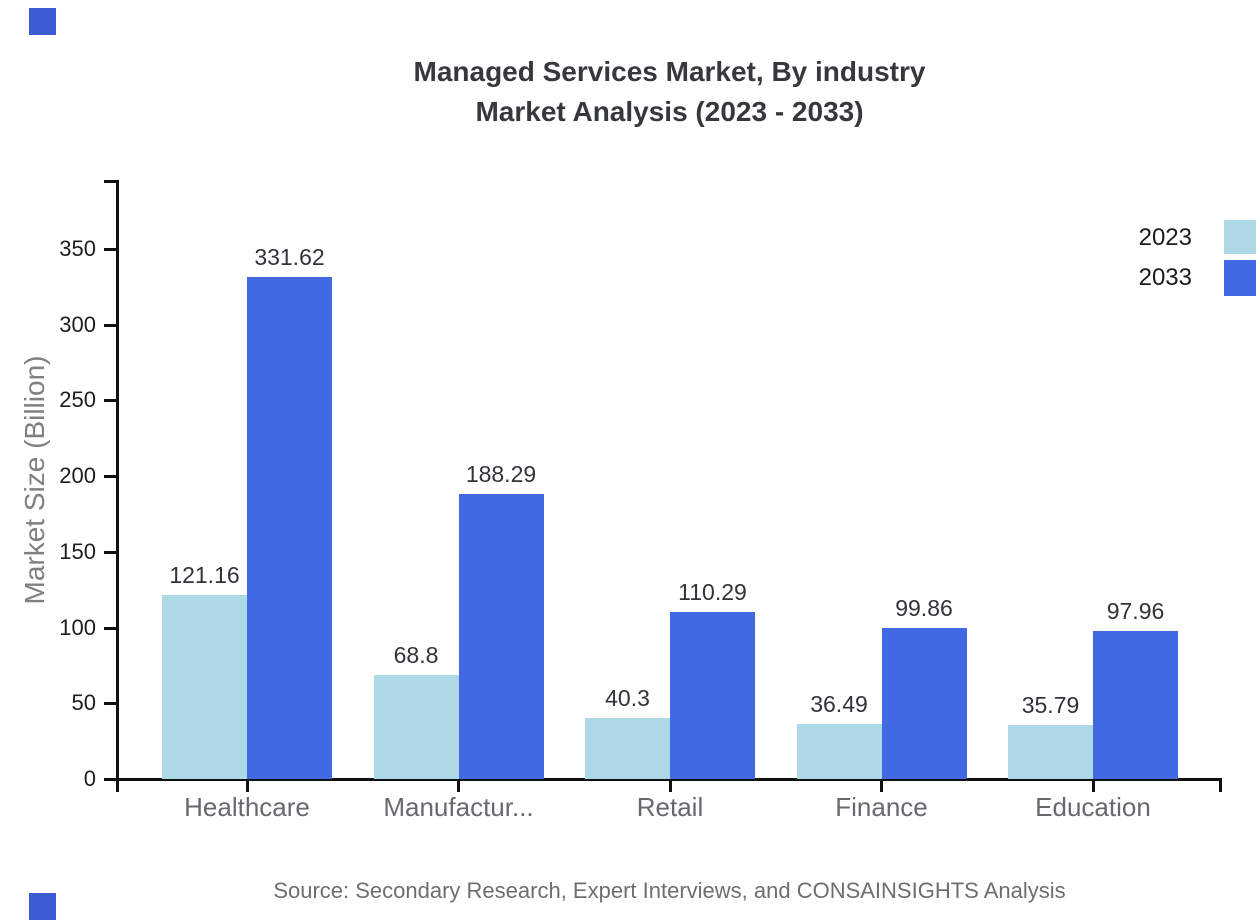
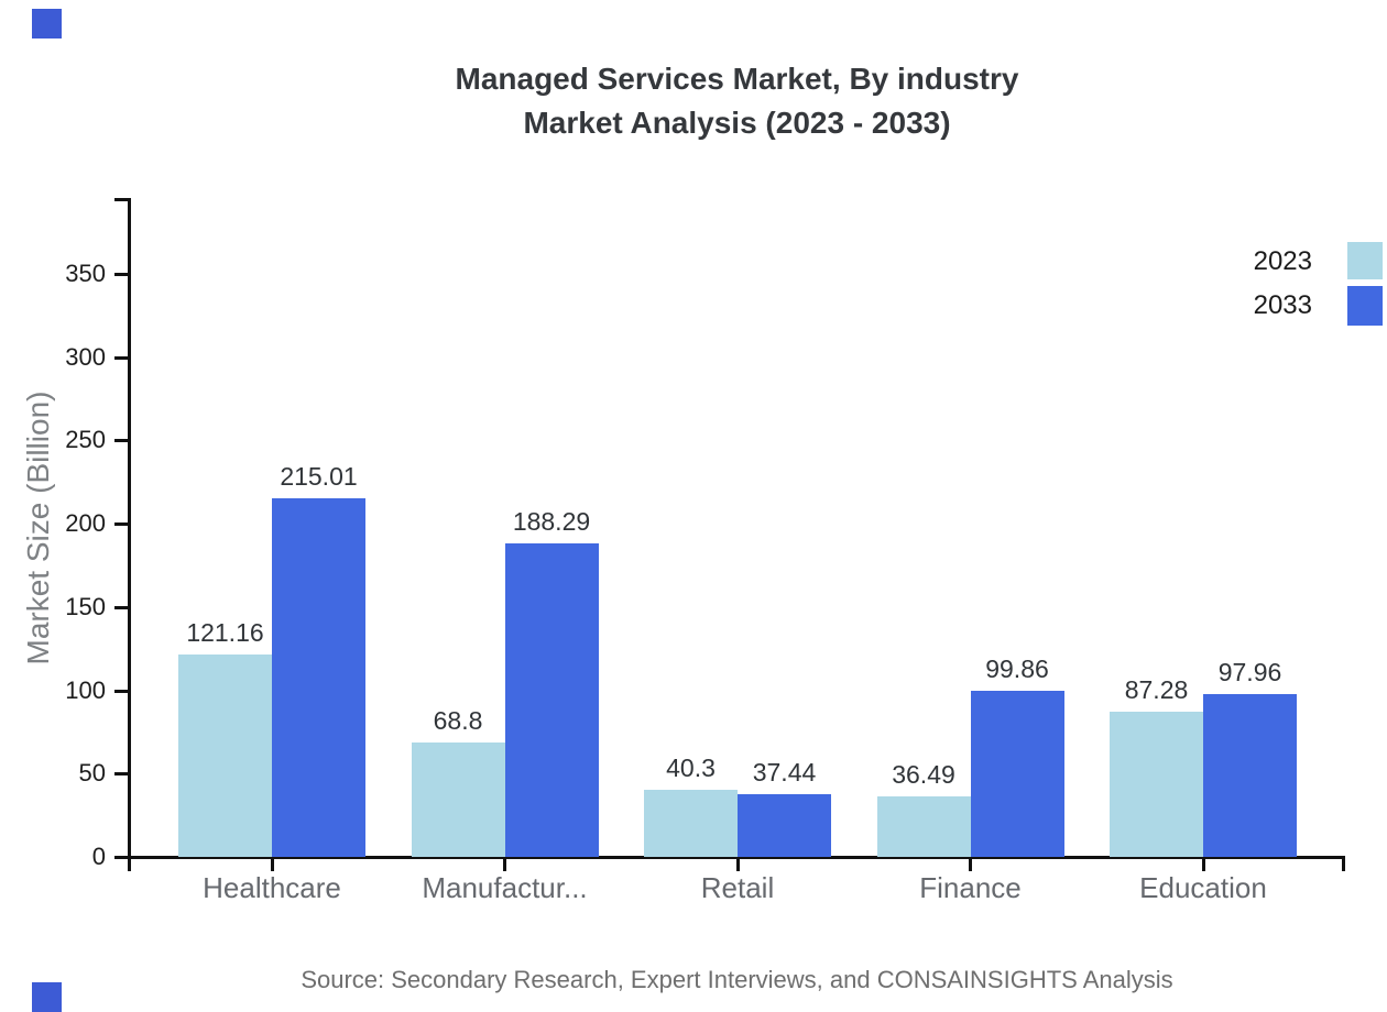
2033/Healthcare: 331.62 -> 215.01
2033/Retail: 110.29 -> 37.44
2023/Education: 35.79 -> 87.28
